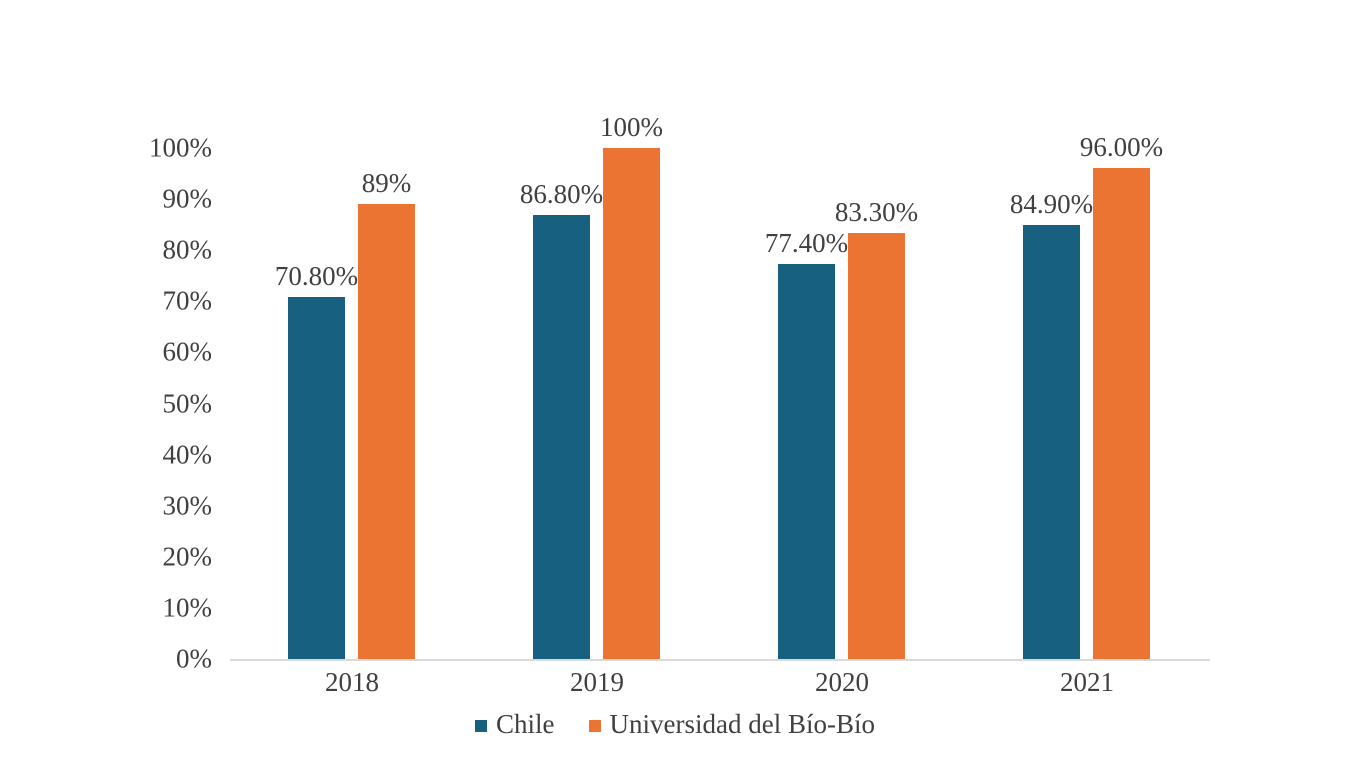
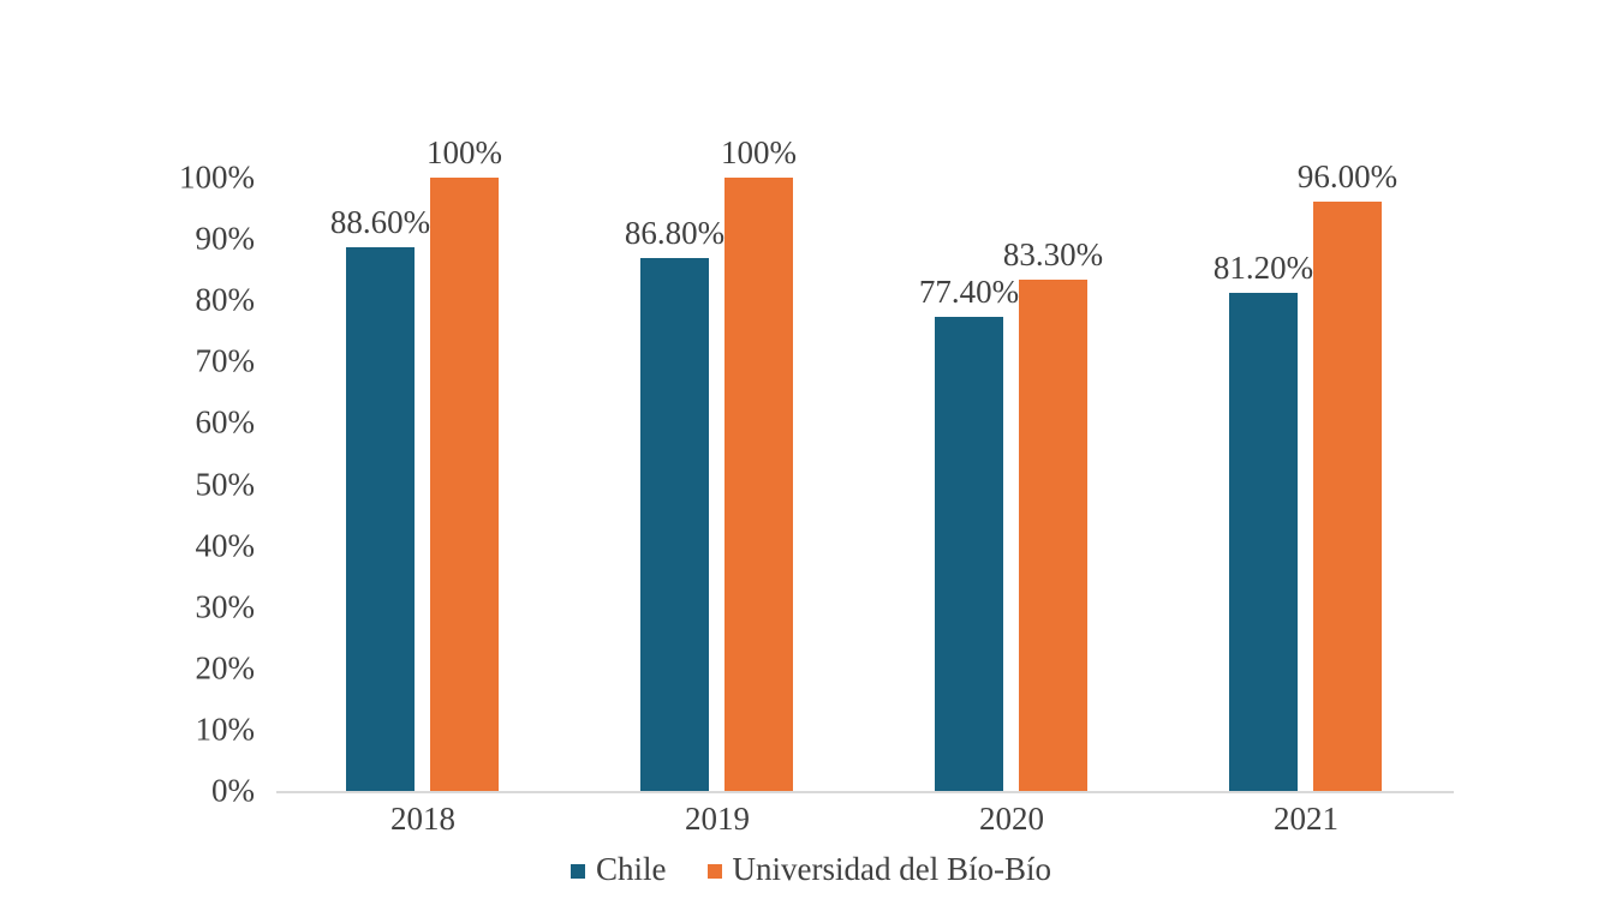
Chile/2018: 70.80% -> 88.60%
Universidad del Bío-Bío/2018: 89% -> 100%
Chile/2021: 84.90% -> 81.20%
